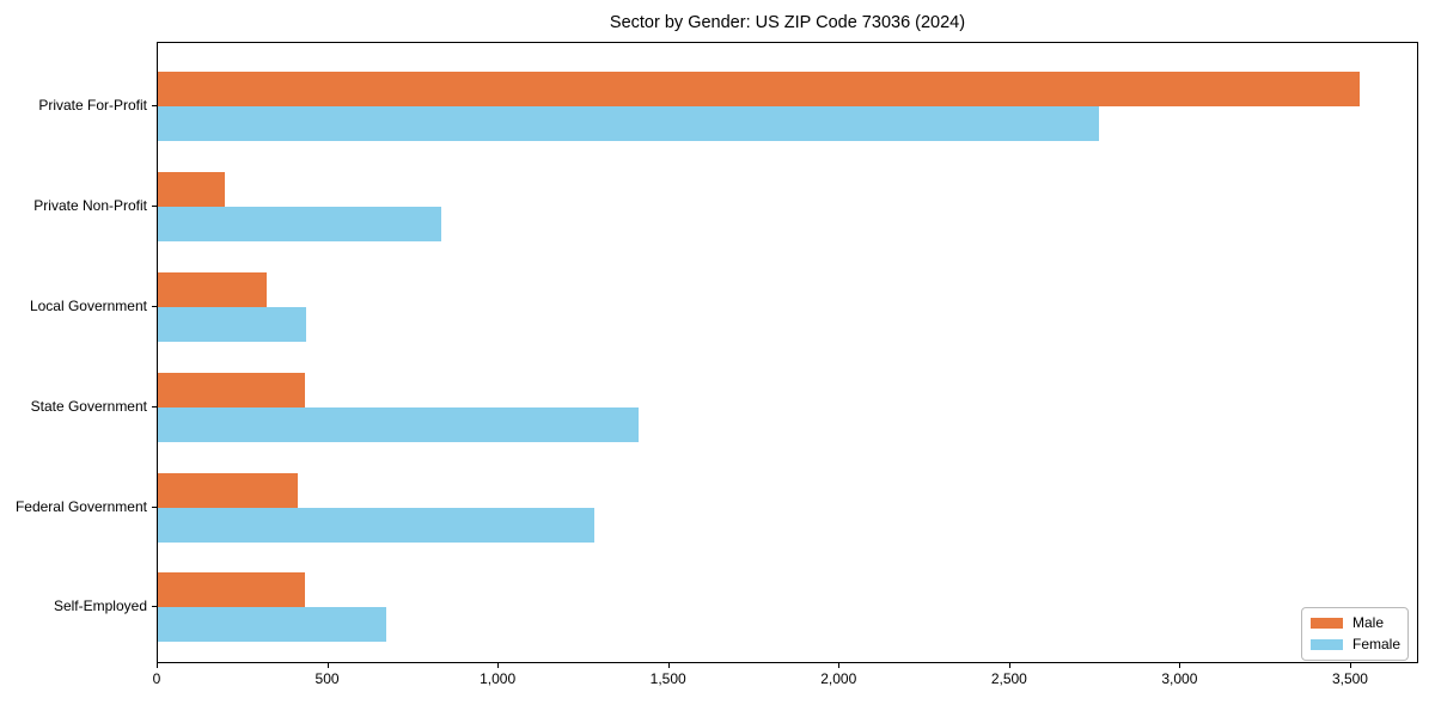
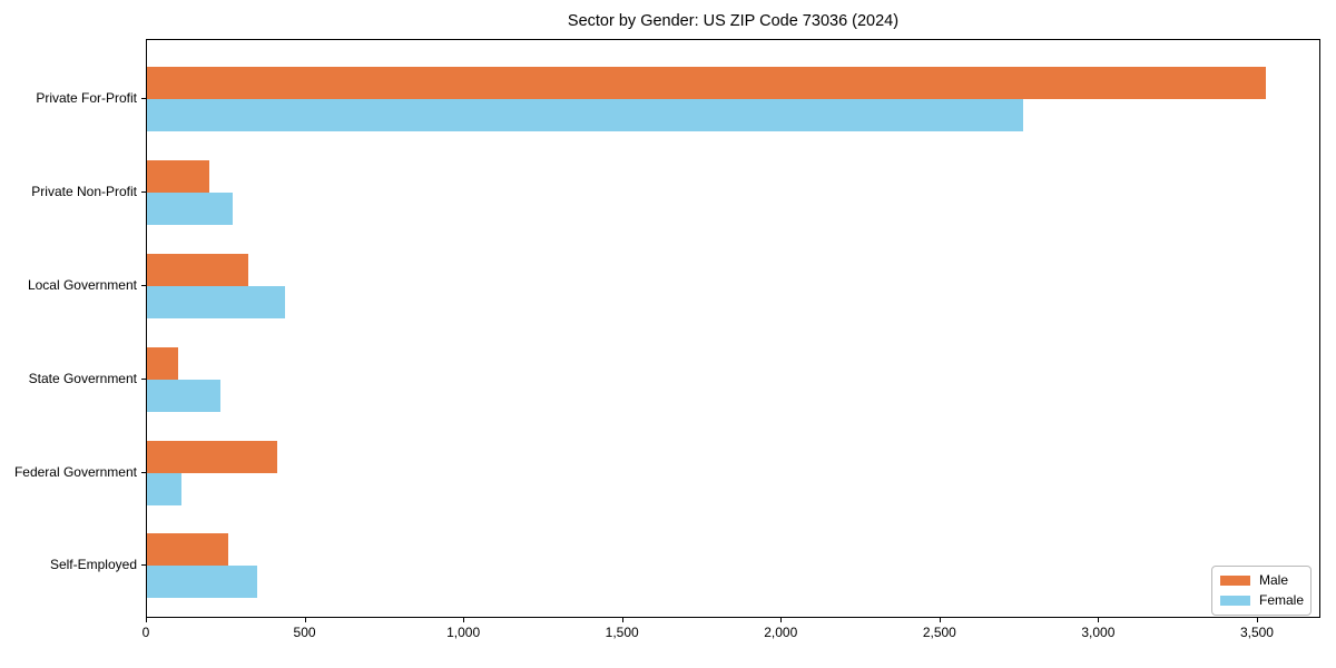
Female/Private Non-Profit: 830 -> 270
Male/State Government: 430 -> 100
Female/State Government: 1410 -> 230
Female/Federal Government: 1280 -> 110
Male/Self-Employed: 430 -> 260
Female/Self-Employed: 670 -> 350
